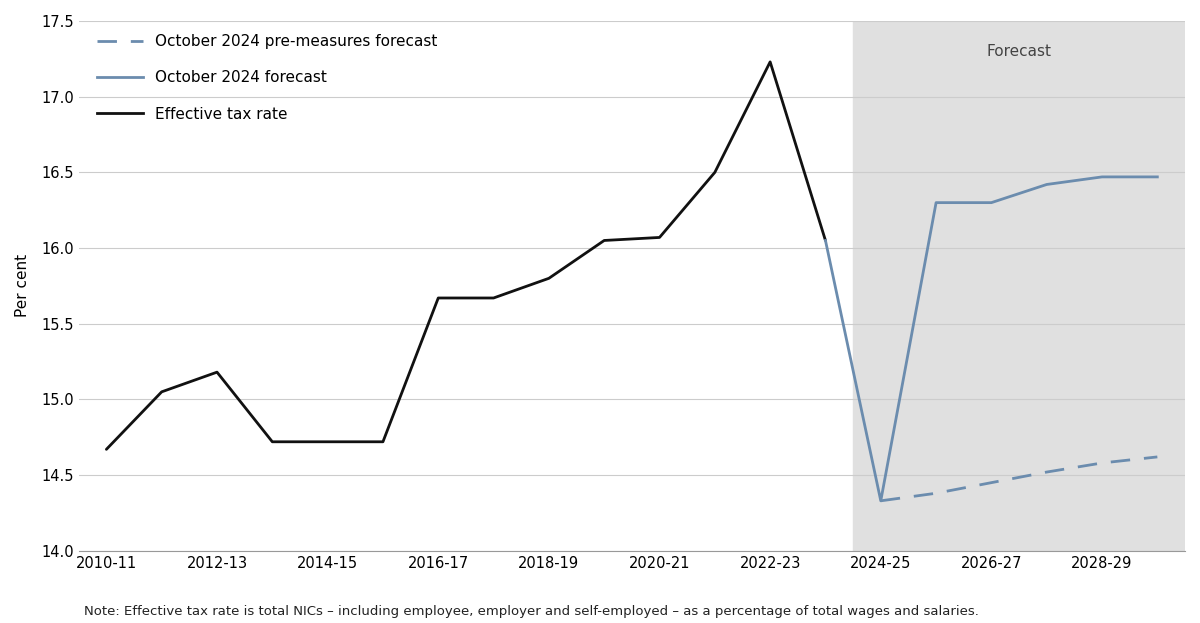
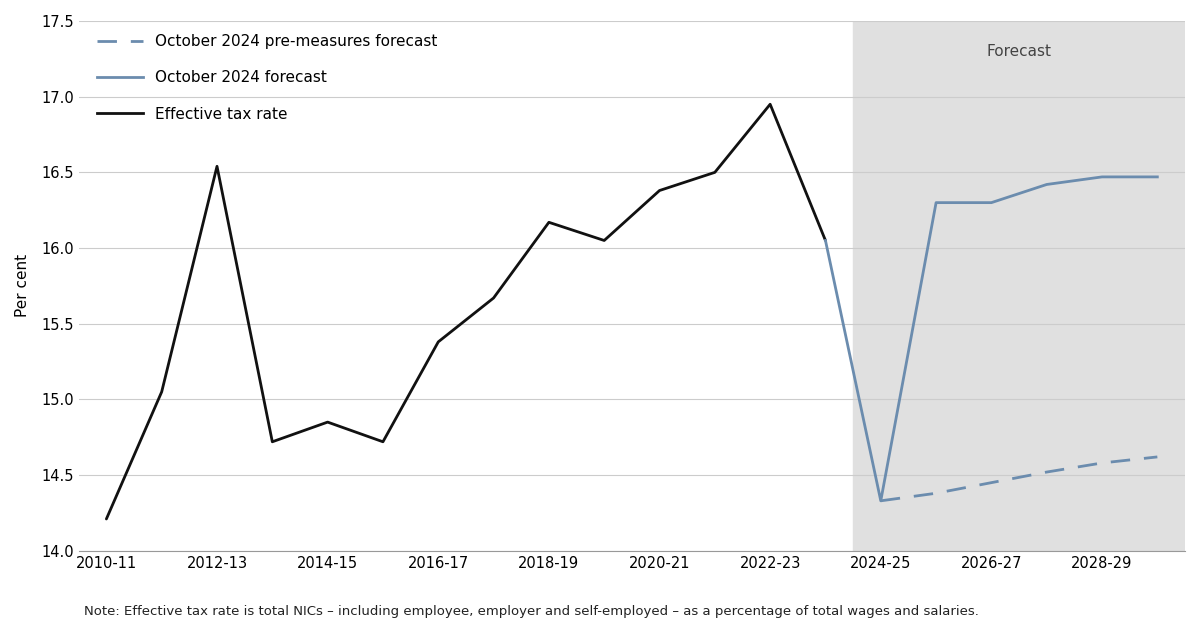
Effective tax rate/2010-11: 14.67 -> 14.21
Effective tax rate/2012-13: 15.18 -> 16.54
Effective tax rate/2014-15: 14.72 -> 14.85
Effective tax rate/2016-17: 15.67 -> 15.38
Effective tax rate/2018-19: 15.80 -> 16.17
Effective tax rate/2020-21: 16.07 -> 16.38
Effective tax rate/2022-23: 17.23 -> 16.95
